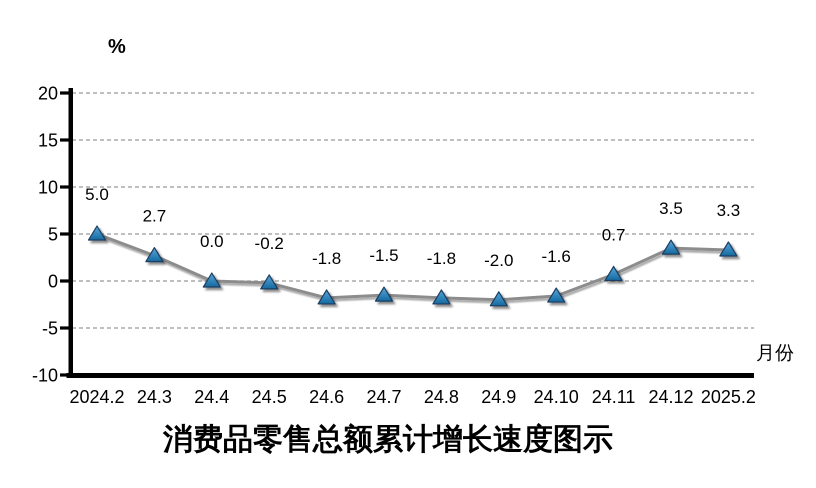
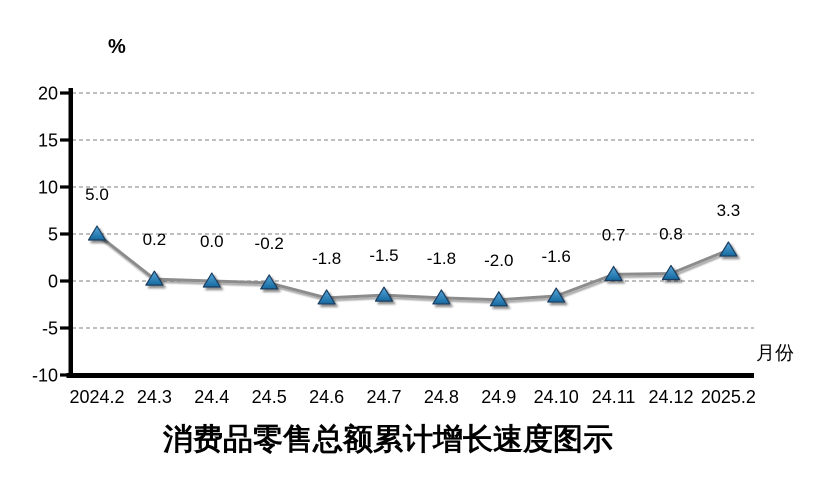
24.3: 2.7 -> 0.2
24.12: 3.5 -> 0.8
